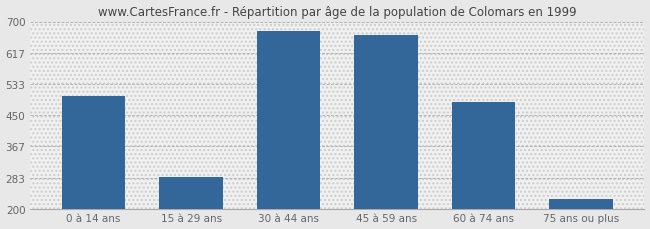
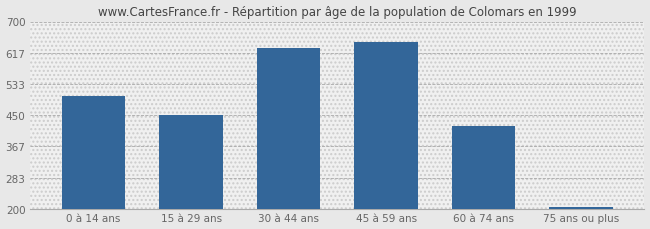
15 à 29 ans: 285 -> 450
30 à 44 ans: 675 -> 630
45 à 59 ans: 665 -> 645
60 à 74 ans: 485 -> 420
75 ans ou plus: 225 -> 205
